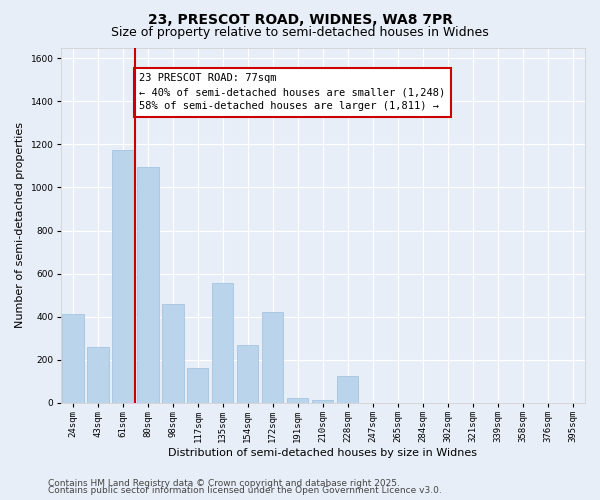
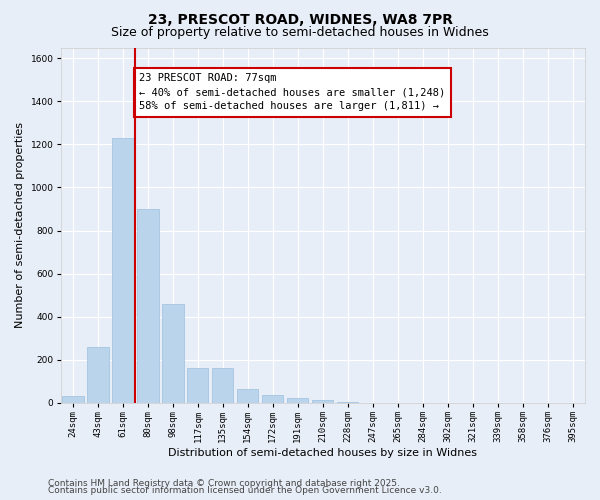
24sqm: 410 -> 30
61sqm: 1175 -> 1230
80sqm: 1095 -> 900
135sqm: 555 -> 160
154sqm: 270 -> 65
172sqm: 420 -> 35
228sqm: 125 -> 5
